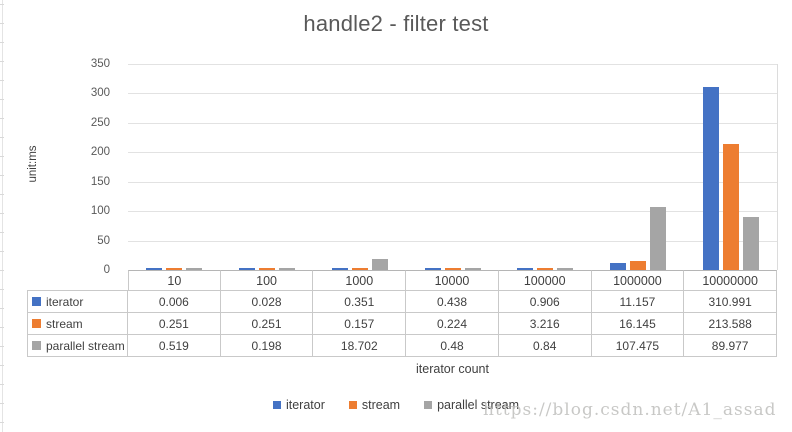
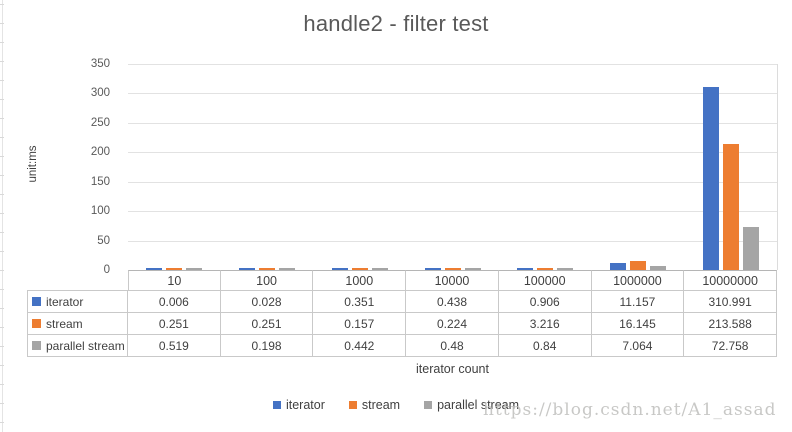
parallel stream/1000: 18.702 -> 0.442
parallel stream/1000000: 107.475 -> 7.064
parallel stream/10000000: 89.977 -> 72.758
